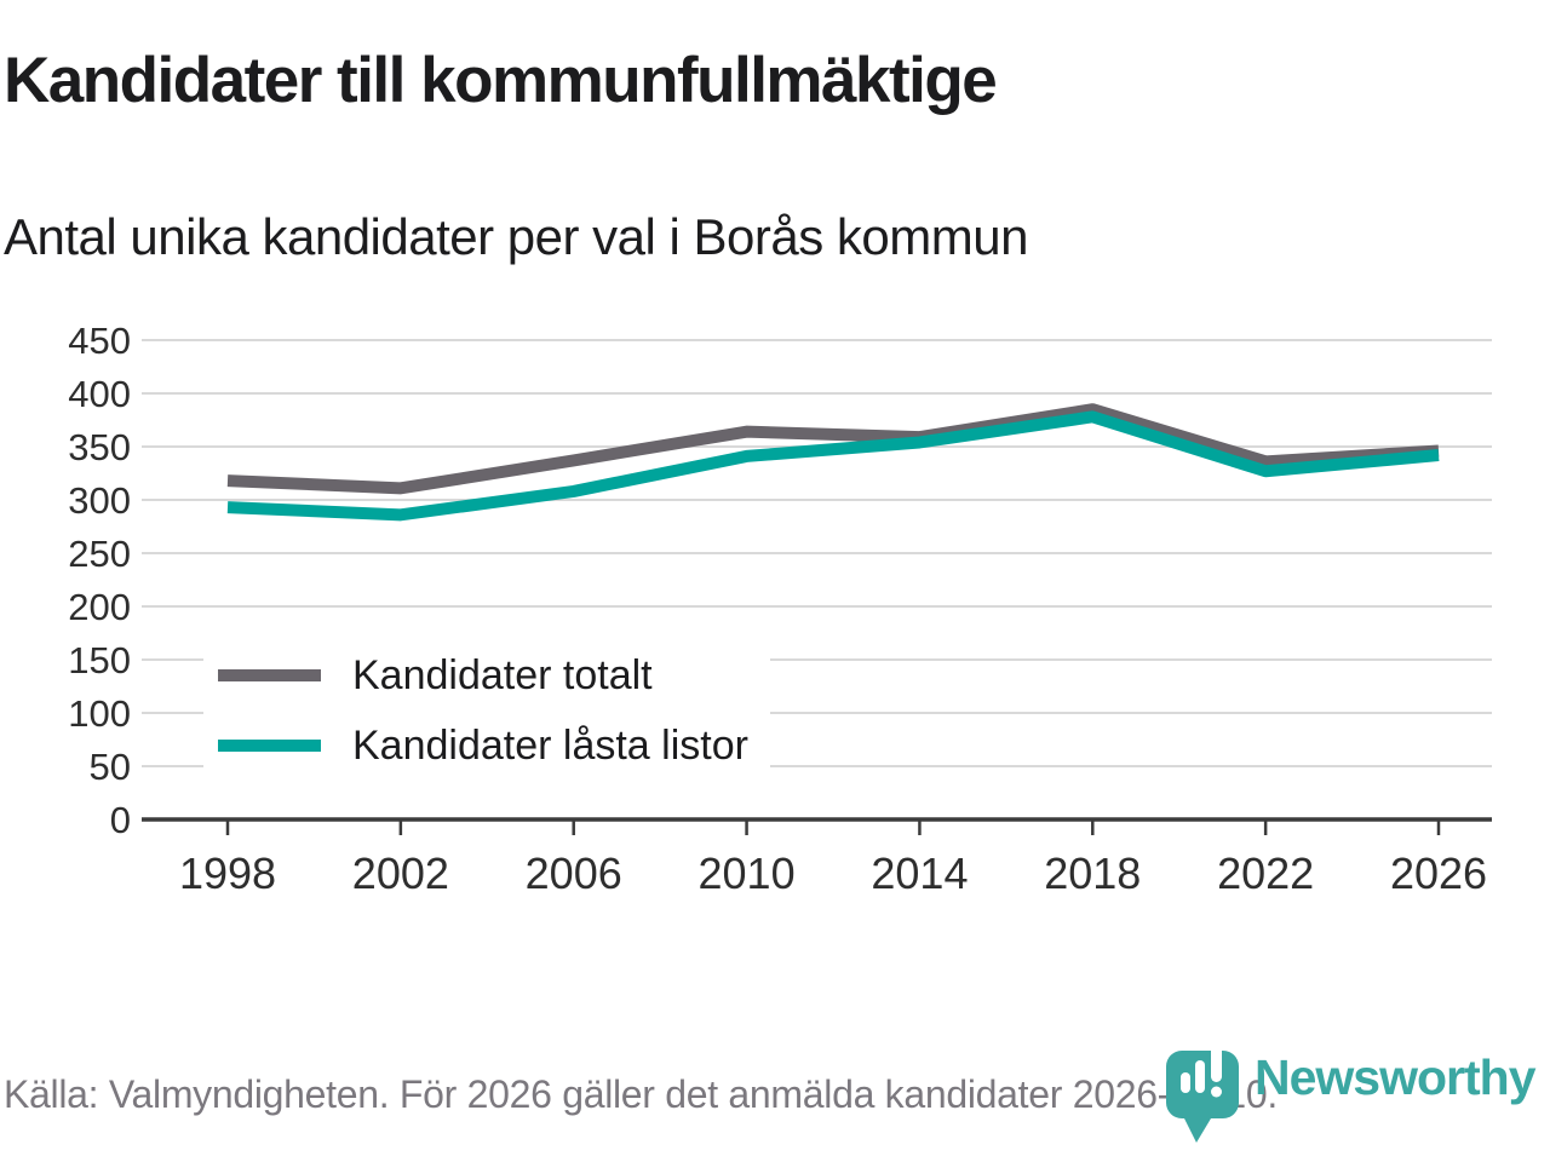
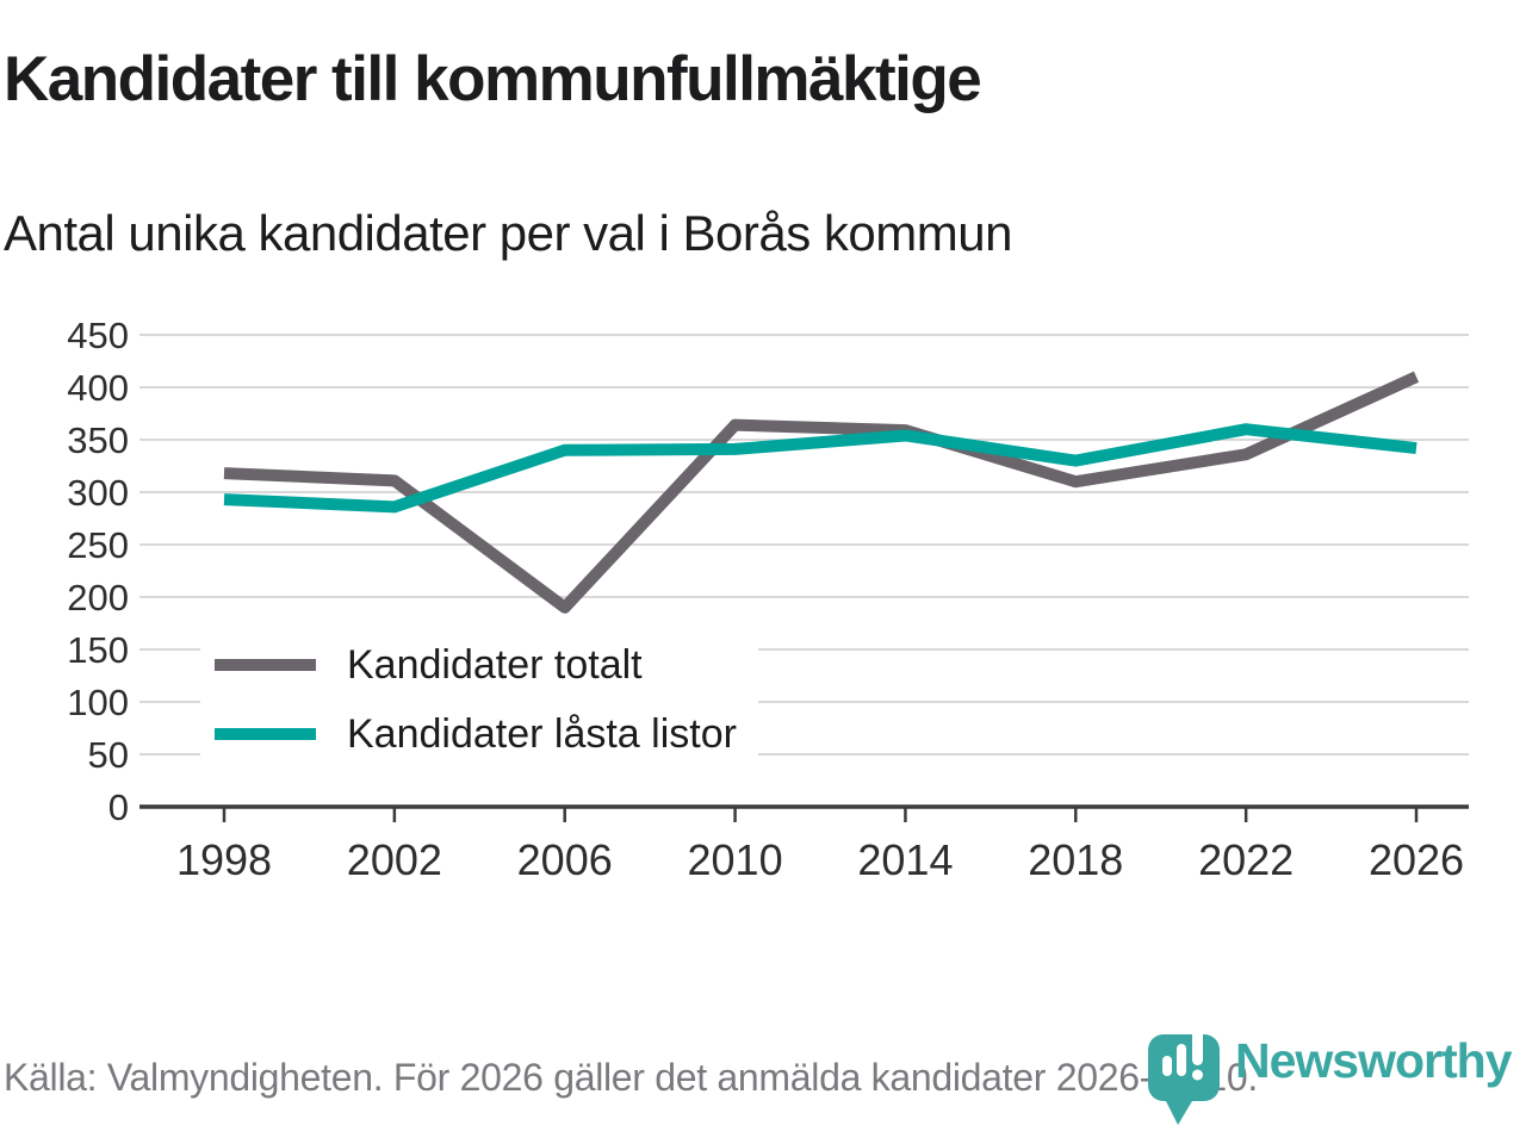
Kandidater totalt/2006: 340 -> 190
Kandidater låsta listor/2006: 310 -> 340
Kandidater totalt/2018: 380 -> 310
Kandidater låsta listor/2018: 380 -> 330
Kandidater låsta listor/2022: 330 -> 360
Kandidater totalt/2026: 350 -> 410
